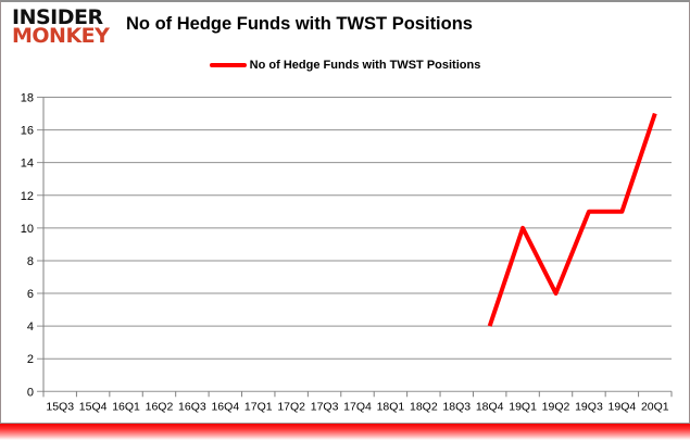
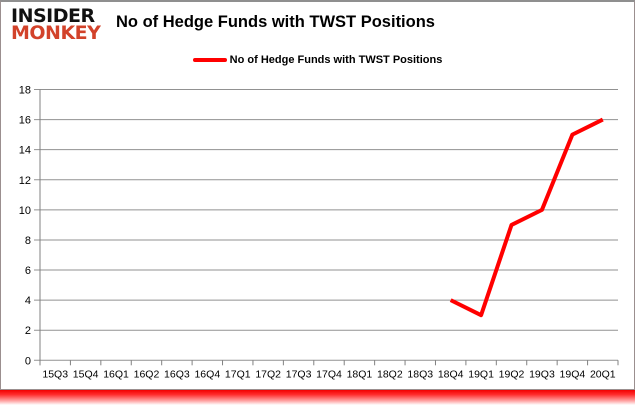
19Q1: 10 -> 3
19Q2: 6 -> 9
19Q3: 11 -> 10
19Q4: 11 -> 15
20Q1: 17 -> 16
